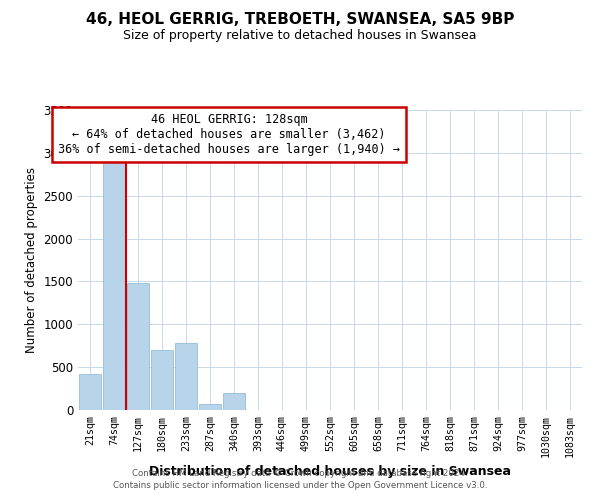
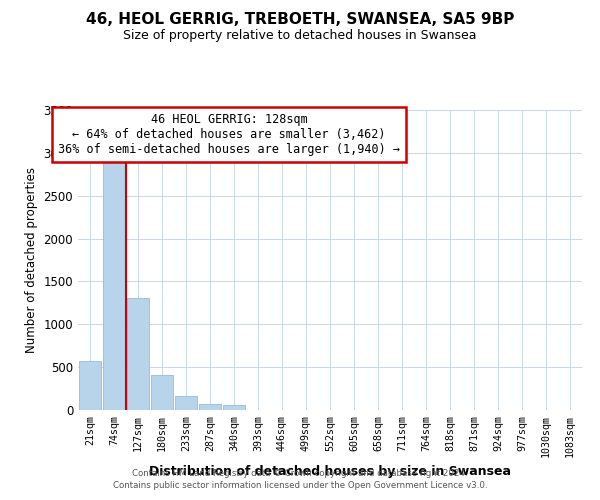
21sqm: 420 -> 570
127sqm: 1480 -> 1310
180sqm: 700 -> 410
233sqm: 780 -> 160
340sqm: 200 -> 60
